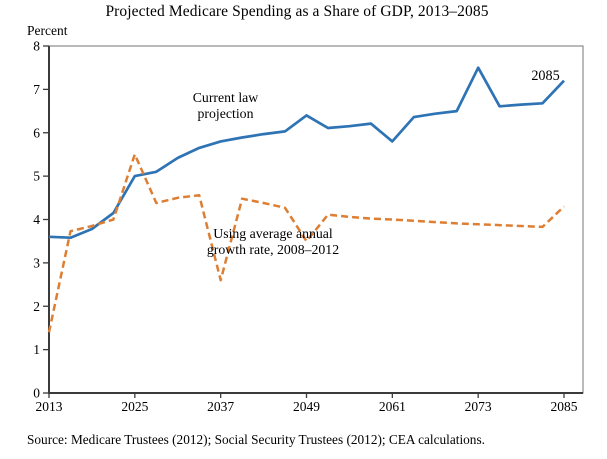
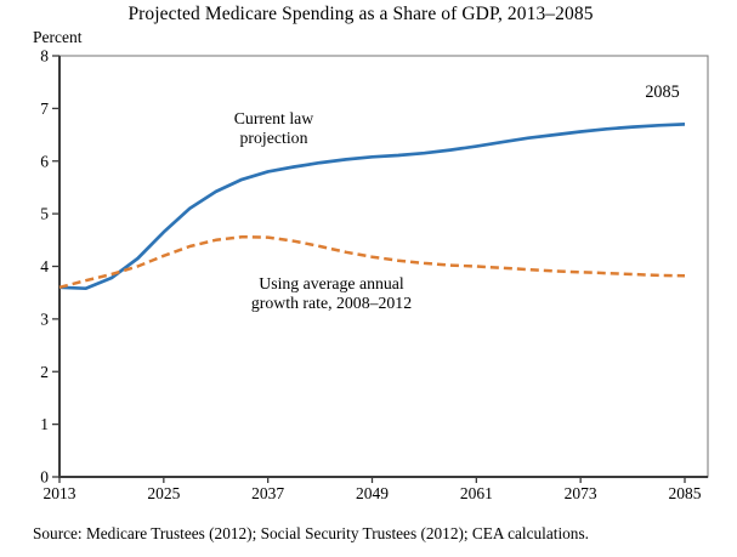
Using average annual growth rate, 2008–2012/2013: 1.4 -> 3.6
Current law projection/2025: 5.0 -> 4.7
Using average annual growth rate, 2008–2012/2025: 5.5 -> 4.2
Using average annual growth rate, 2008–2012/2037: 2.6 -> 4.5
Current law projection/2049: 6.4 -> 6.1
Using average annual growth rate, 2008–2012/2049: 3.5 -> 4.2
Current law projection/2061: 5.8 -> 6.3
Current law projection/2073: 7.5 -> 6.6
Current law projection/2085: 7.2 -> 6.7
Using average annual growth rate, 2008–2012/2085: 4.3 -> 3.8
